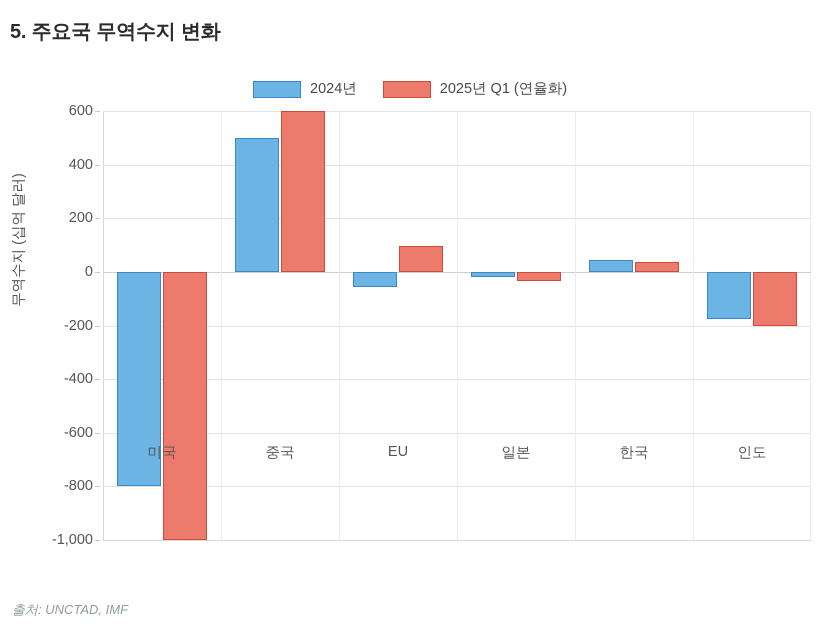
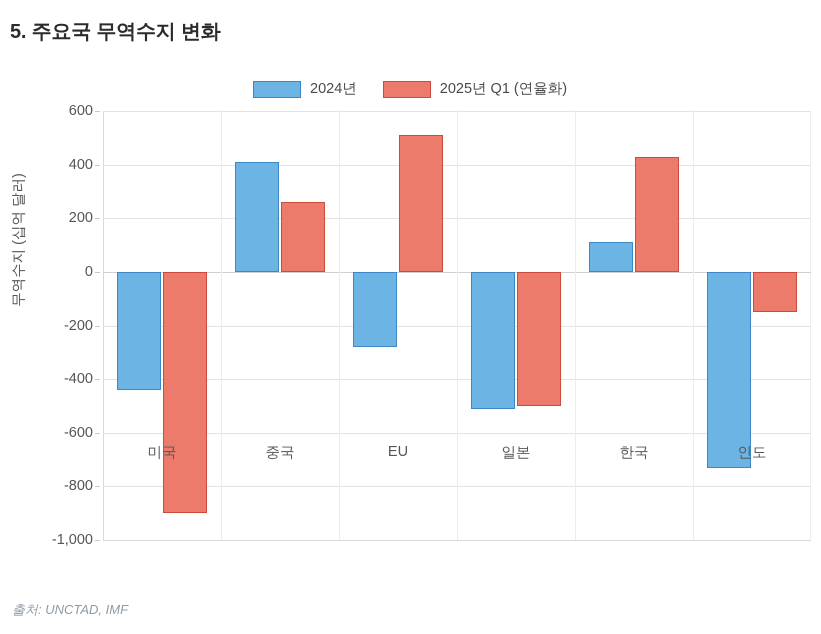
2024년/미국: -800 -> -440
2025년 Q1 (연율화)/미국: -1000 -> -900
2024년/중국: 500 -> 410
2025년 Q1 (연율화)/중국: 600 -> 260
2024년/EU: -60 -> -280
2025년 Q1 (연율화)/EU: 100 -> 510
2024년/일본: -20 -> -510
2025년 Q1 (연율화)/일본: -40 -> -500
2024년/한국: 40 -> 110
2025년 Q1 (연율화)/한국: 40 -> 430
2024년/인도: -180 -> -730
2025년 Q1 (연율화)/인도: -200 -> -150
